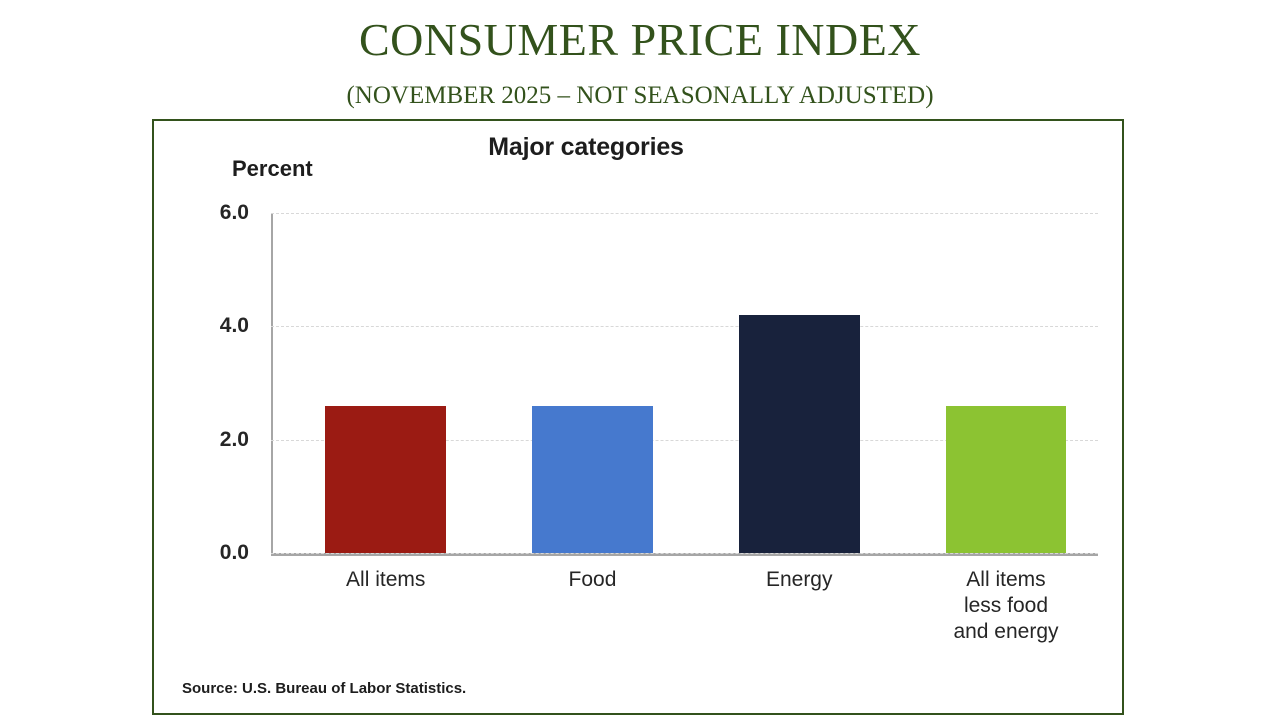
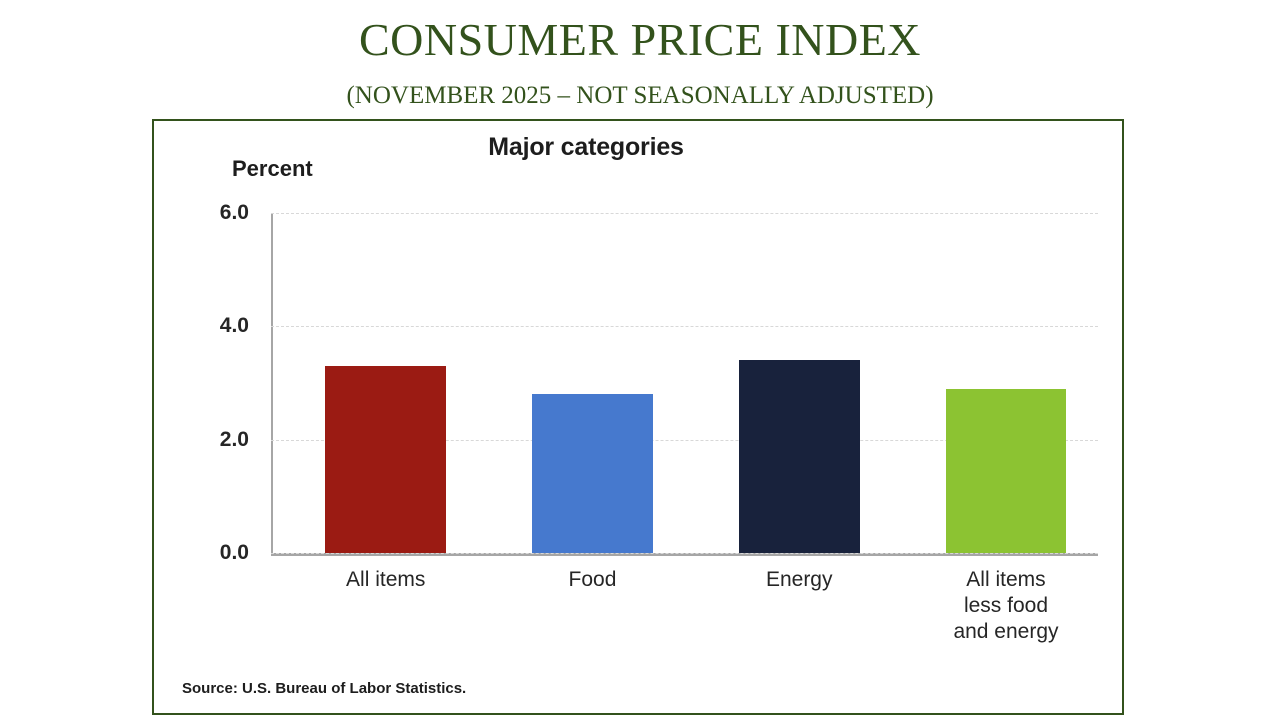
All items: 2.6 -> 3.3
Food: 2.6 -> 2.8
Energy: 4.2 -> 3.4
All items less food and energy: 2.6 -> 2.9
